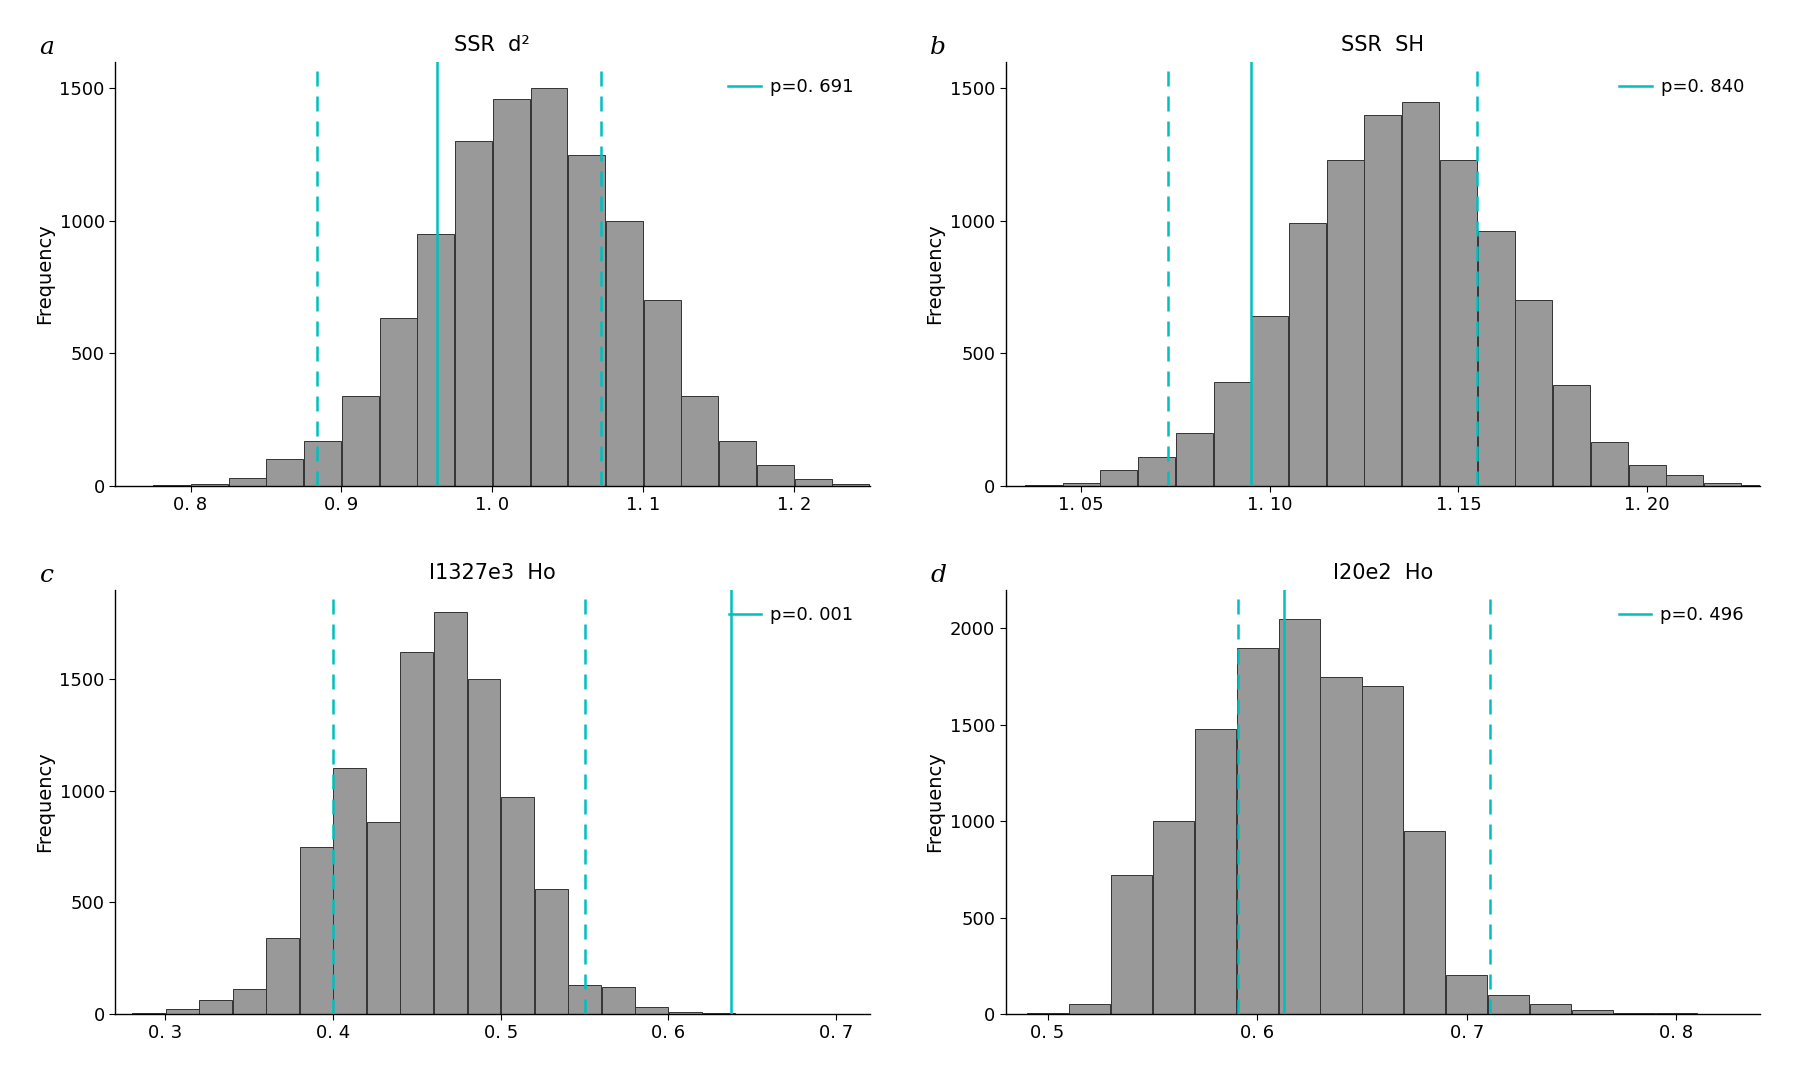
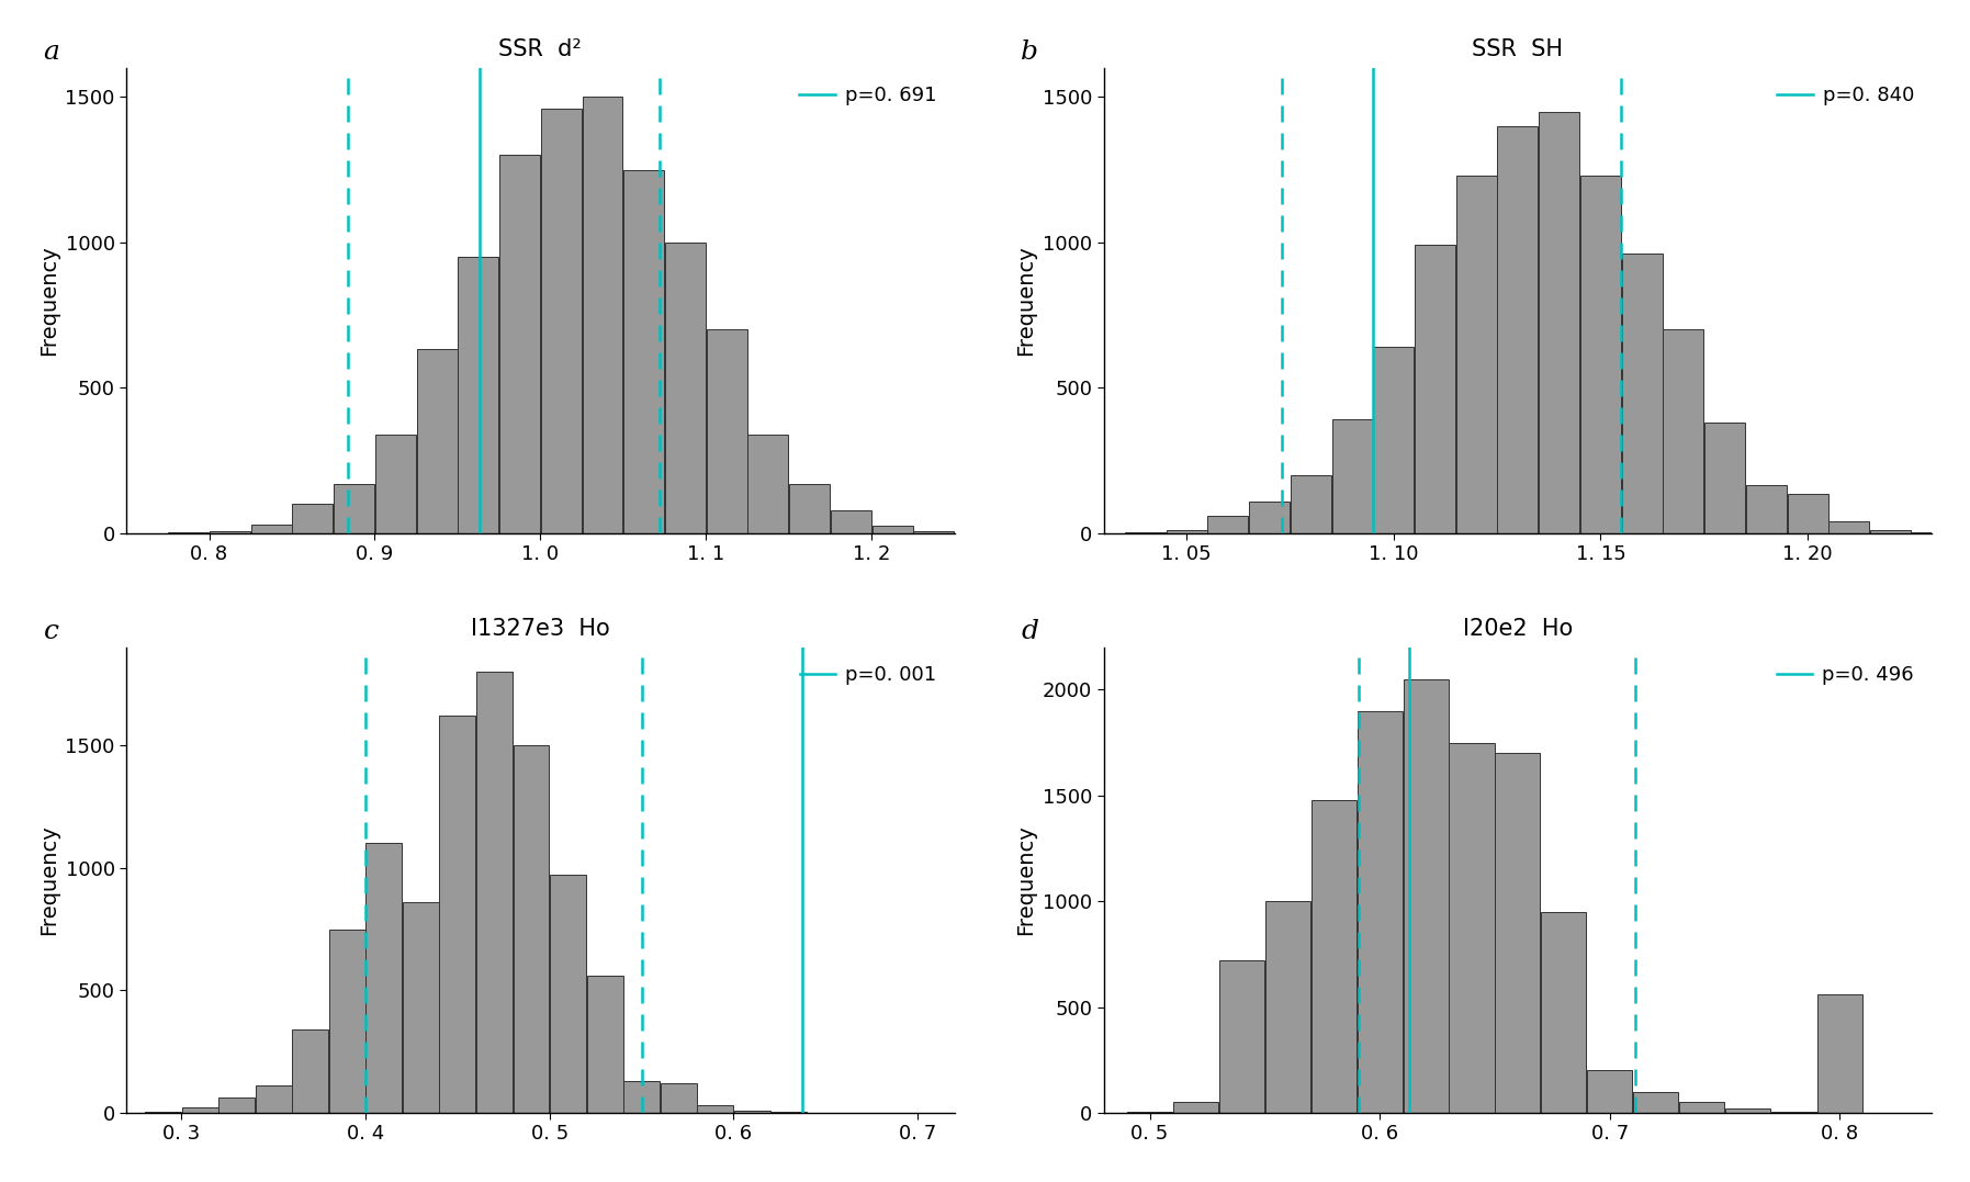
SSR SH/1. 20: 80 -> 135
I20e2 Ho/0. 8: 0 -> 560
